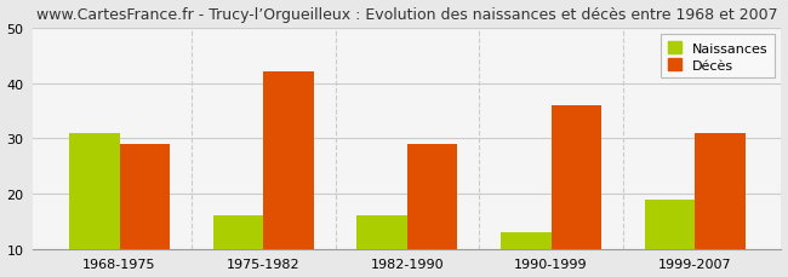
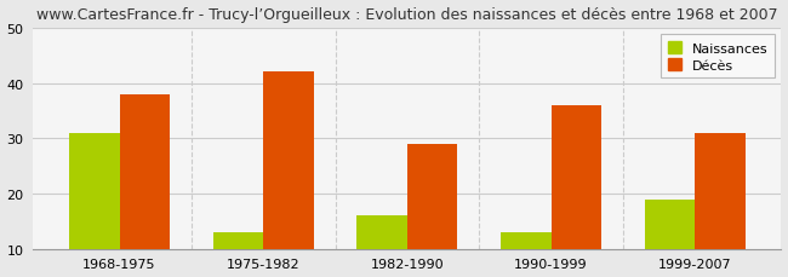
Décès/1968-1975: 29 -> 38
Naissances/1975-1982: 16 -> 13
